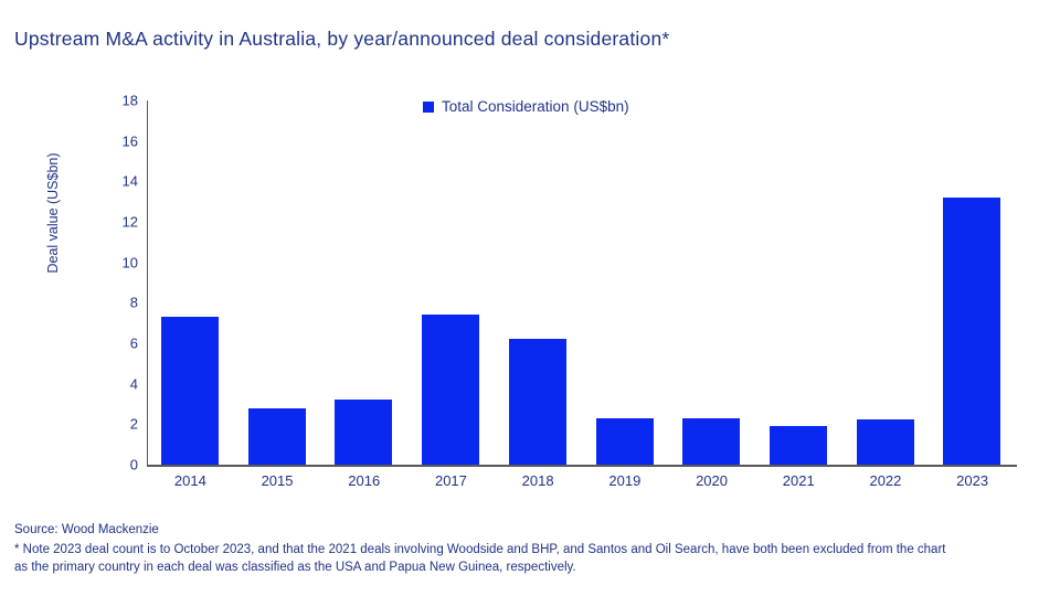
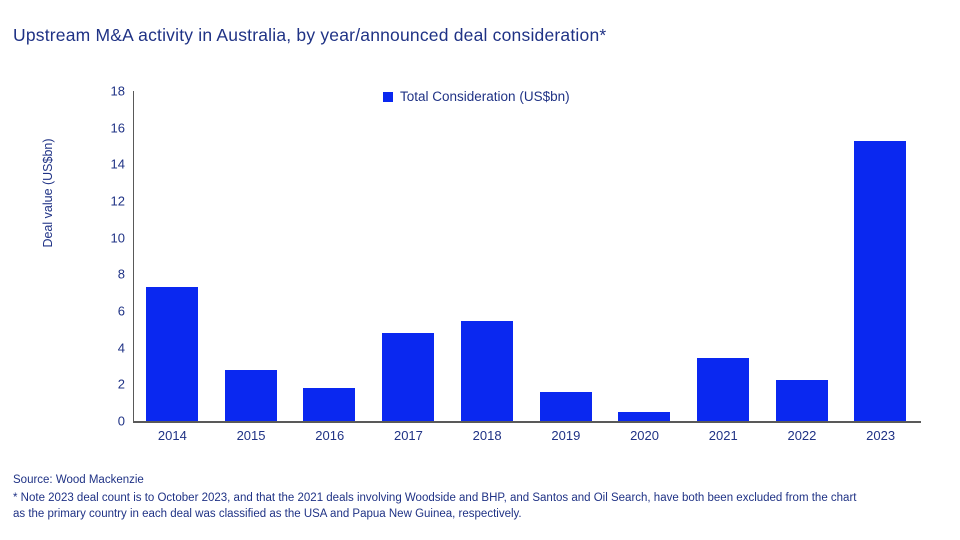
2016: 3.2 -> 1.8
2017: 7.4 -> 4.8
2018: 6.2 -> 5.5
2019: 2.3 -> 1.6
2020: 2.3 -> 0.5
2021: 1.9 -> 3.5
2023: 13.2 -> 15.3
